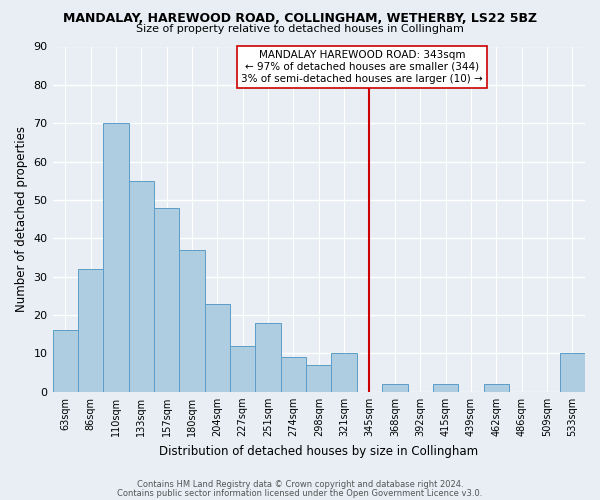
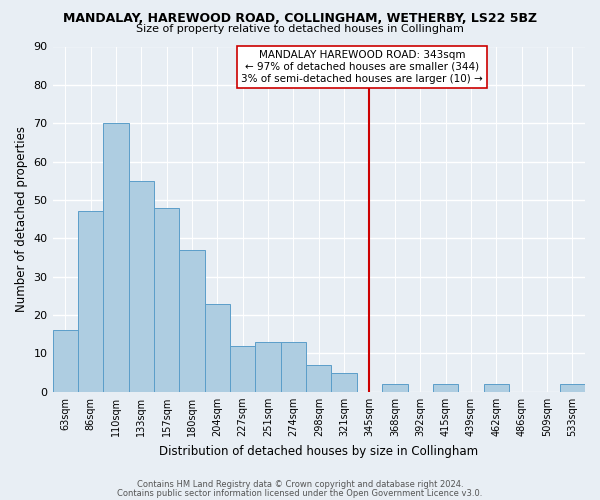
86sqm: 32 -> 47
251sqm: 18 -> 13
274sqm: 9 -> 13
321sqm: 10 -> 5
533sqm: 10 -> 2
